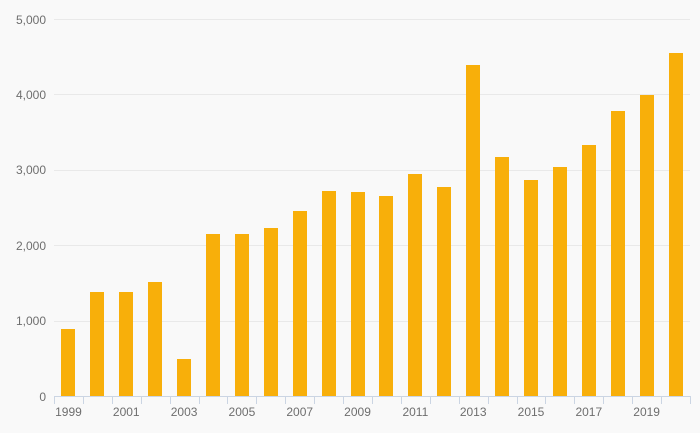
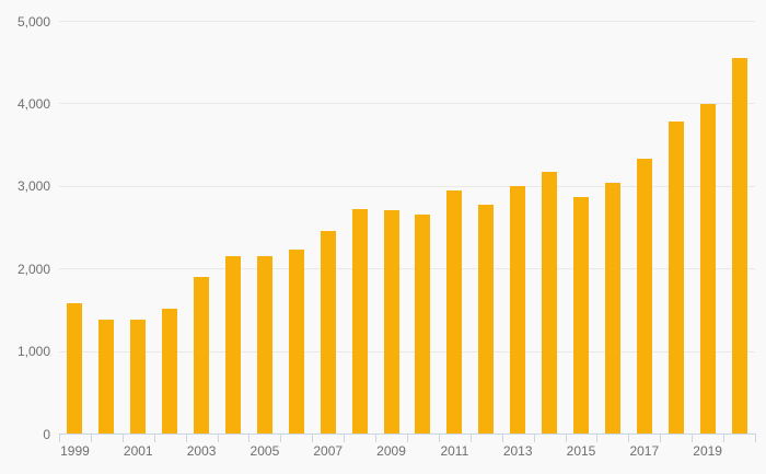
1999: 900 -> 1600
2003: 500 -> 1900
2013: 4400 -> 3000
